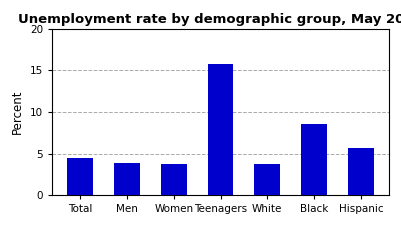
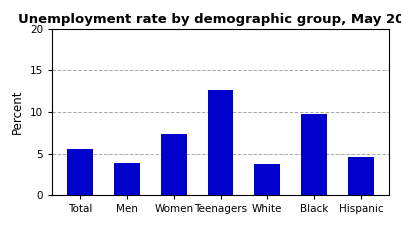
Total: 4.5 -> 5.6
Women: 3.7 -> 7.4
Teenagers: 15.7 -> 12.6
Black: 8.5 -> 9.8
Hispanic: 5.7 -> 4.6
